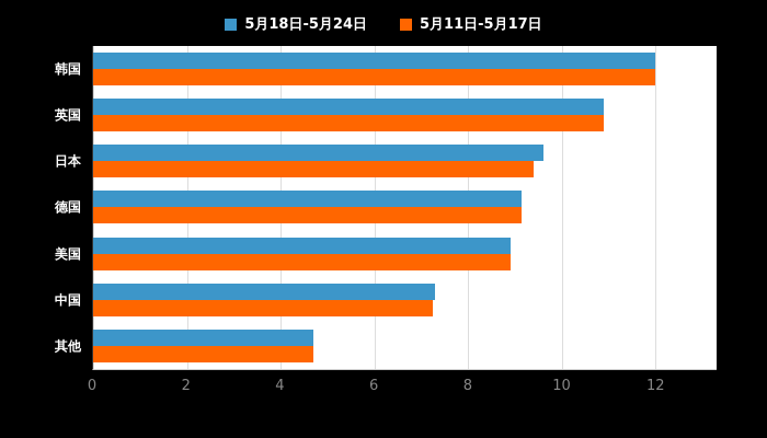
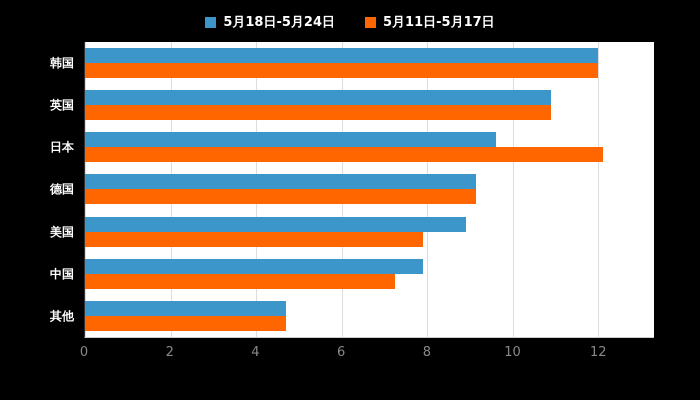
5月11日-5月17日/日本: 9.4 -> 12.1
5月11日-5月17日/美国: 8.9 -> 7.9
5月18日-5月24日/中国: 7.3 -> 7.9
